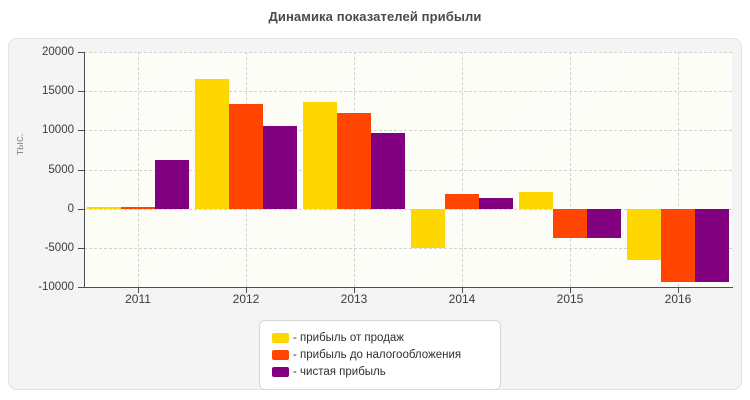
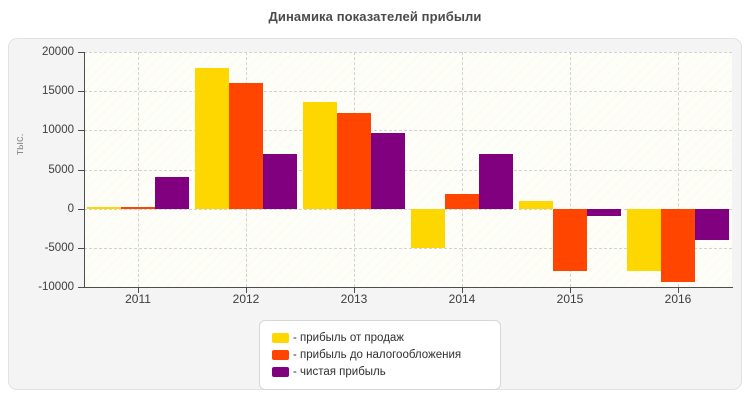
- чистая прибыль/2011: 6000 -> 4000
- прибыль от продаж/2012: 17000 -> 18000
- прибыль до налогообложения/2012: 13000 -> 16000
- чистая прибыль/2012: 10000 -> 7000
- чистая прибыль/2014: 1000 -> 7000
- прибыль от продаж/2015: 2000 -> 1000
- прибыль до налогообложения/2015: -4000 -> -8000
- чистая прибыль/2015: -4000 -> -1000
- прибыль от продаж/2016: -6000 -> -8000
- чистая прибыль/2016: -9000 -> -4000
